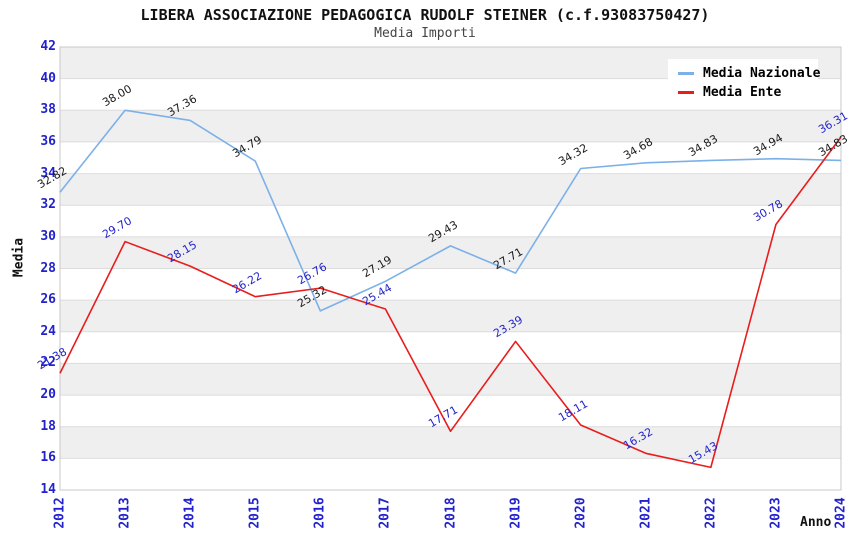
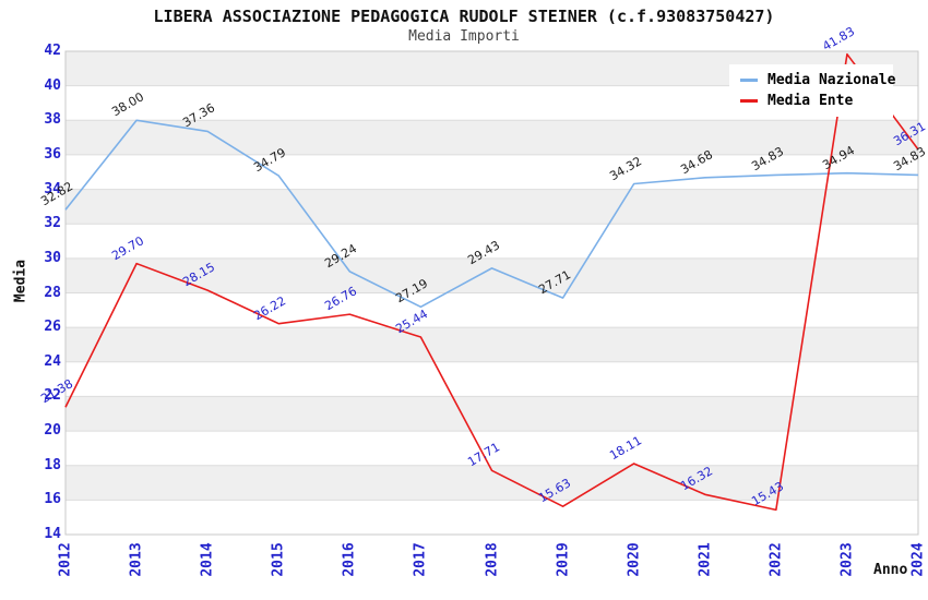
Media Nazionale/2016: 25.32 -> 29.24
Media Ente/2019: 23.39 -> 15.63
Media Ente/2023: 30.78 -> 41.83
